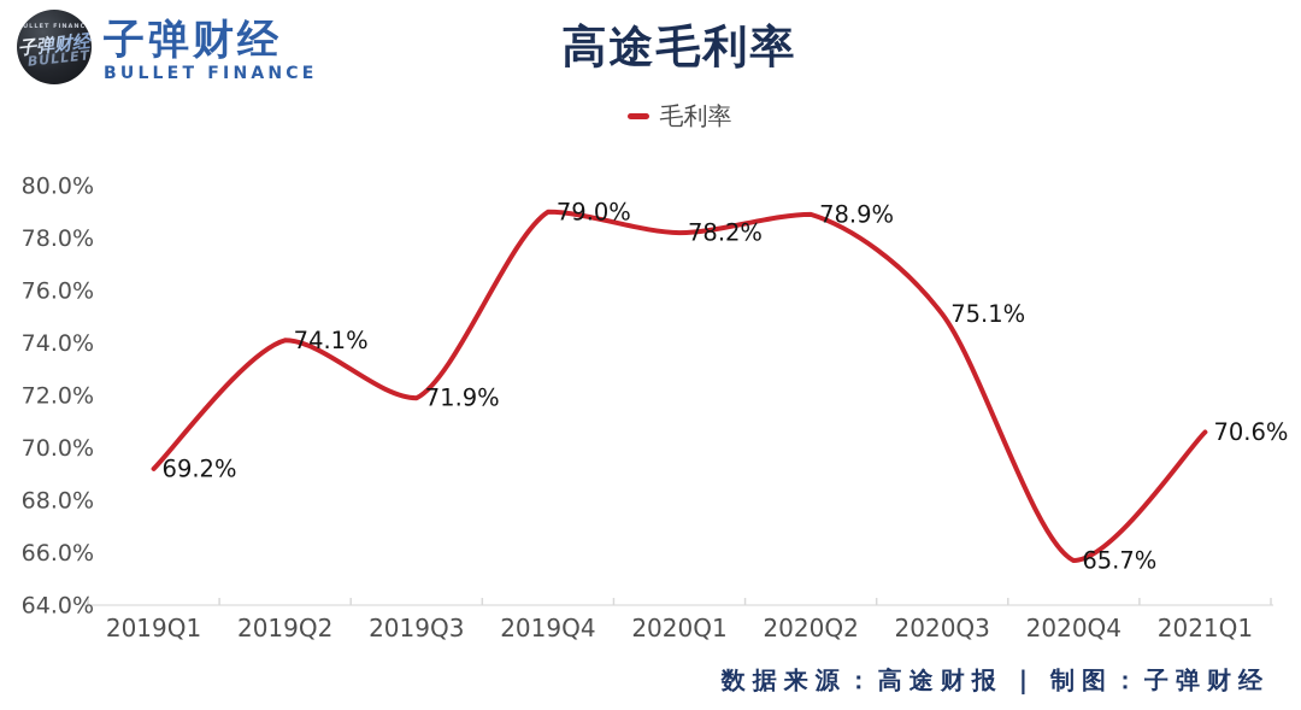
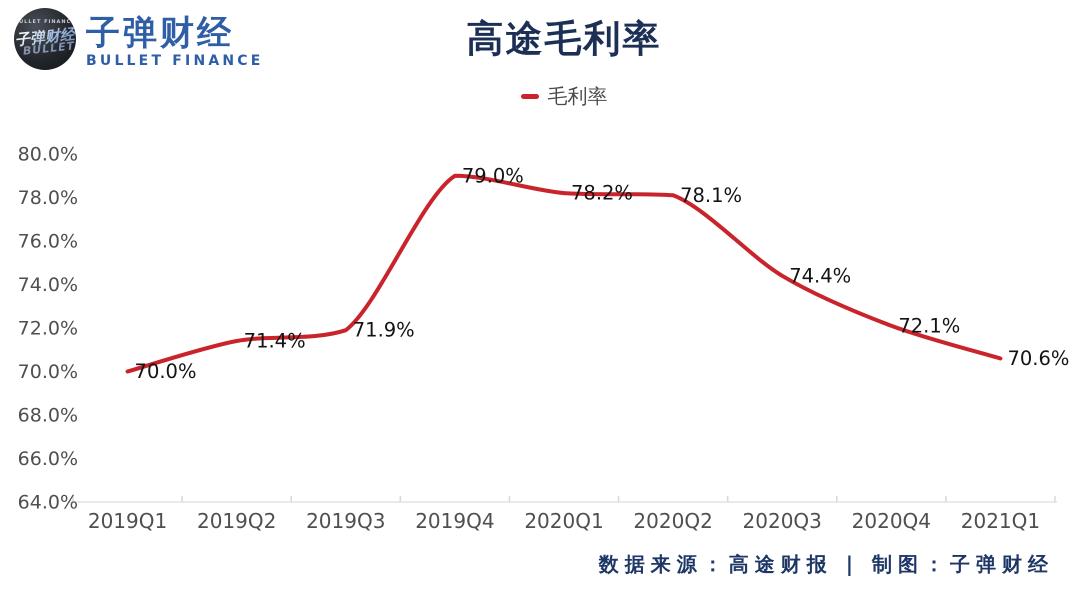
2019Q1: 69.2% -> 70.0%
2019Q2: 74.1% -> 71.4%
2020Q2: 78.9% -> 78.1%
2020Q3: 75.1% -> 74.4%
2020Q4: 65.7% -> 72.1%
